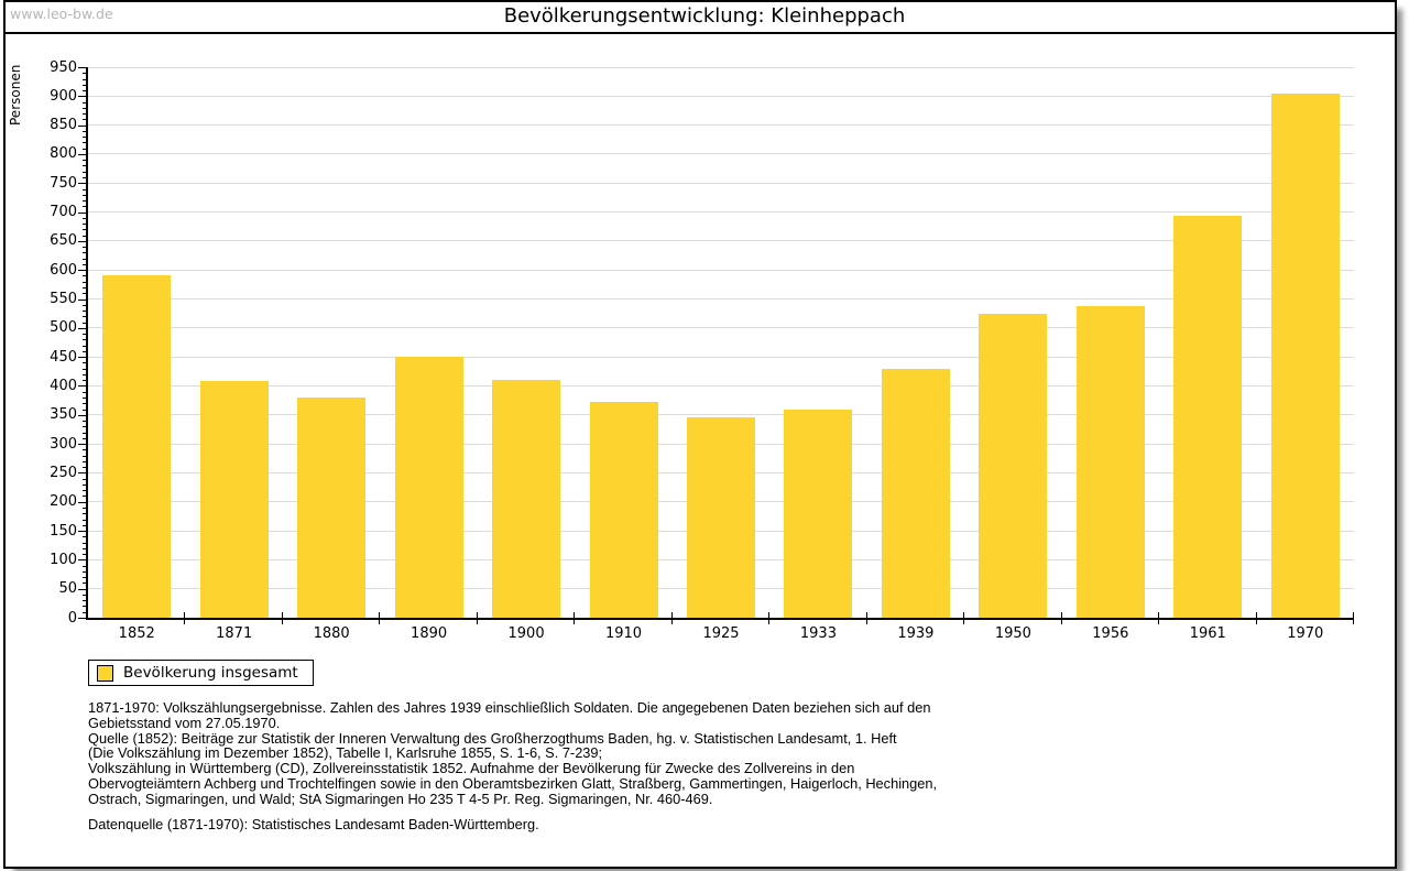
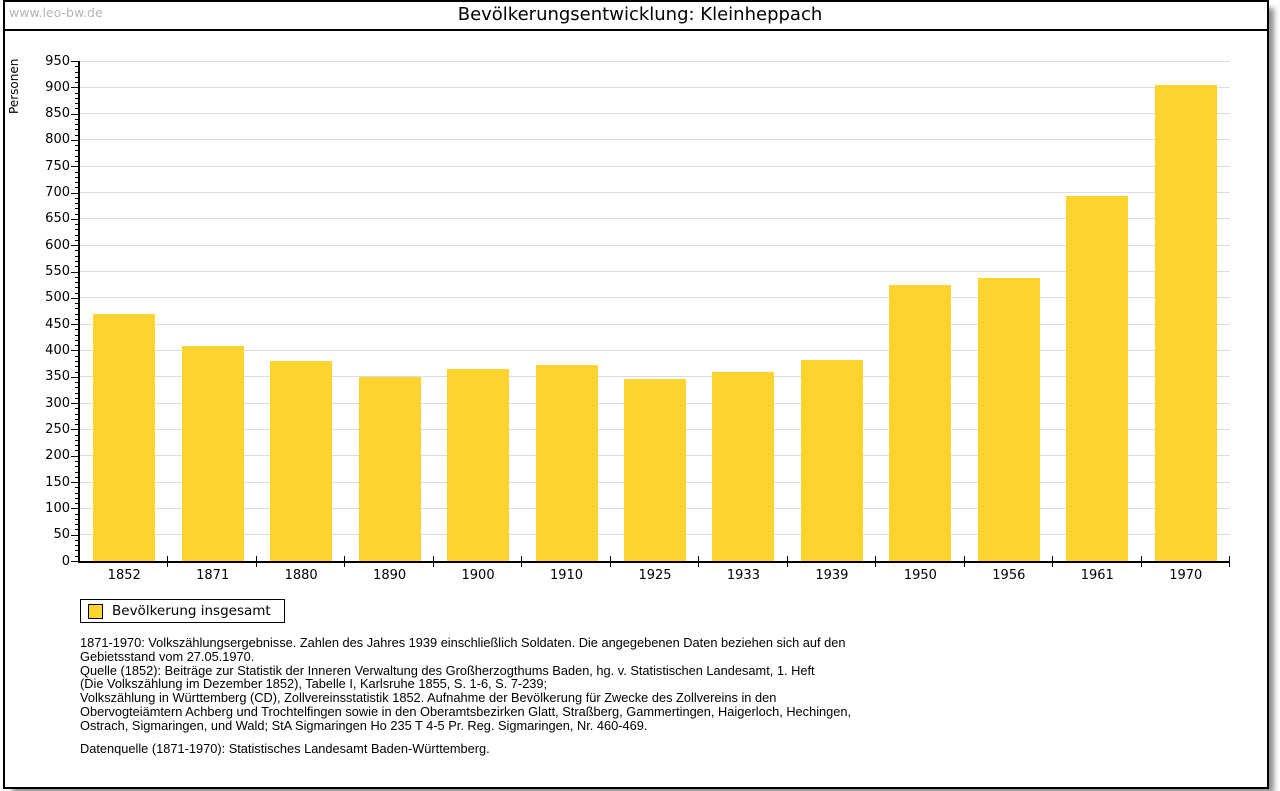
1852: 590 -> 470
1890: 450 -> 350
1900: 410 -> 360
1939: 430 -> 380
